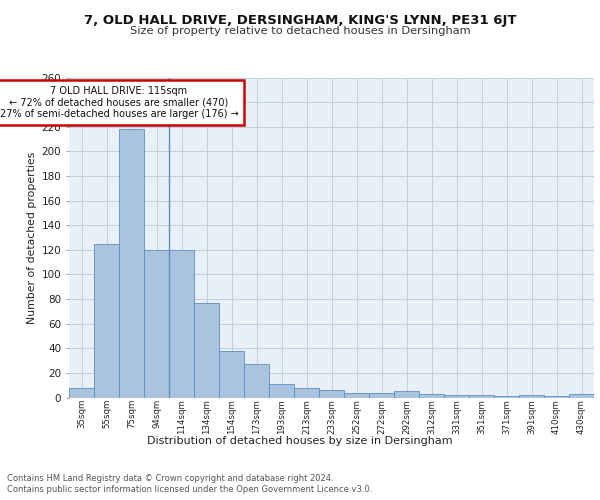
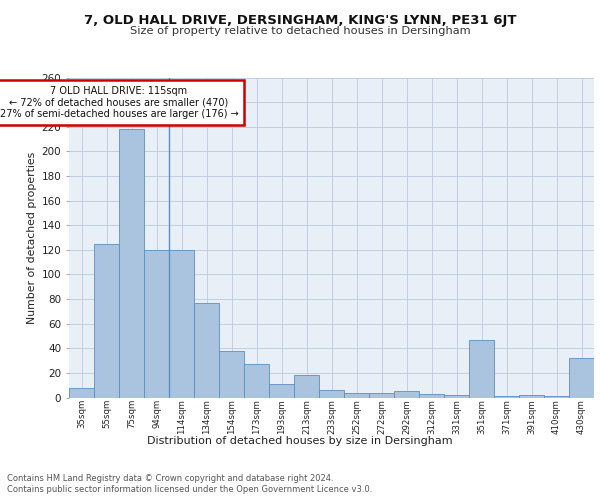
213sqm: 8 -> 18
351sqm: 2 -> 47
430sqm: 3 -> 32
